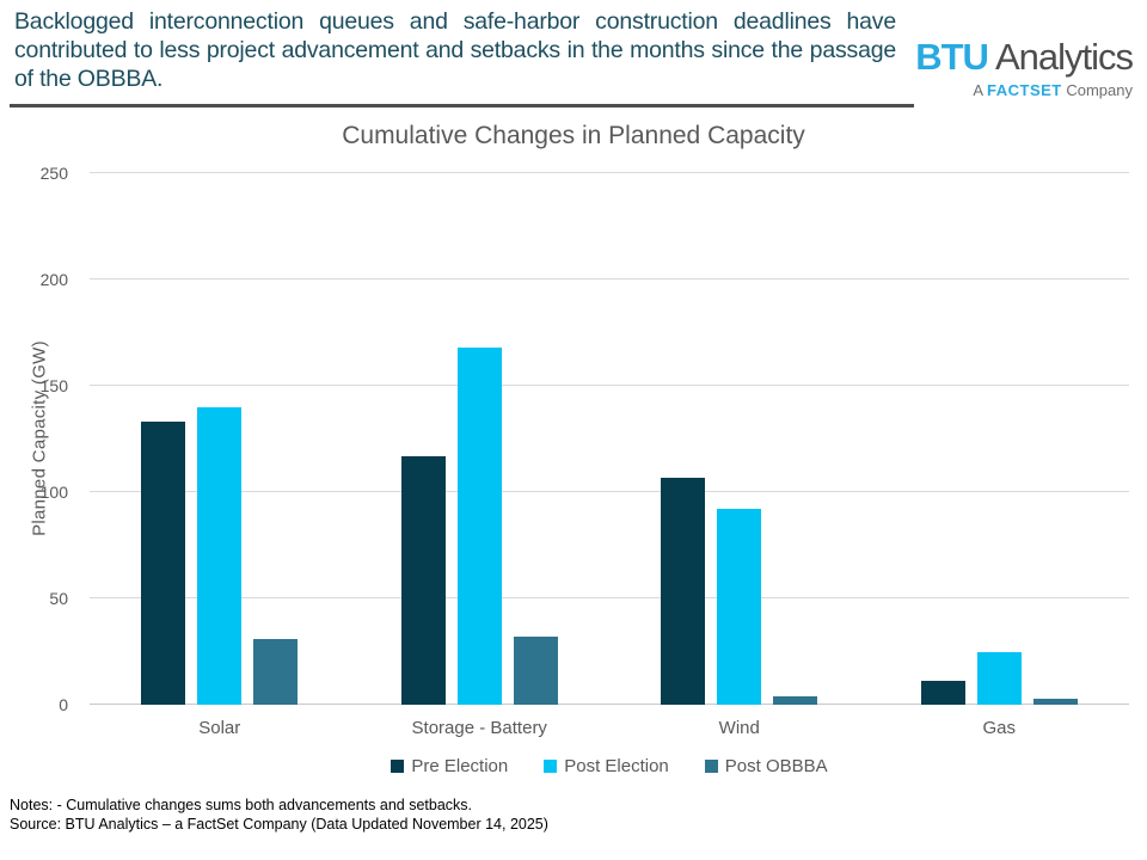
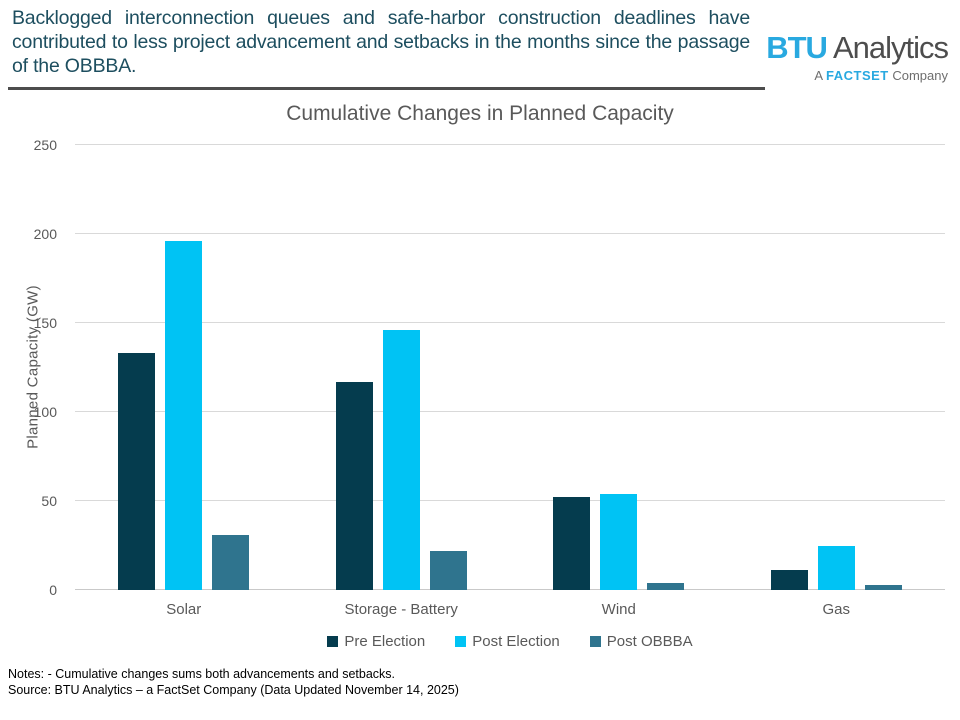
Post Election/Solar: 140 -> 196
Post Election/Storage - Battery: 168 -> 146
Post OBBBA/Storage - Battery: 32 -> 22
Pre Election/Wind: 107 -> 52
Post Election/Wind: 92 -> 54
